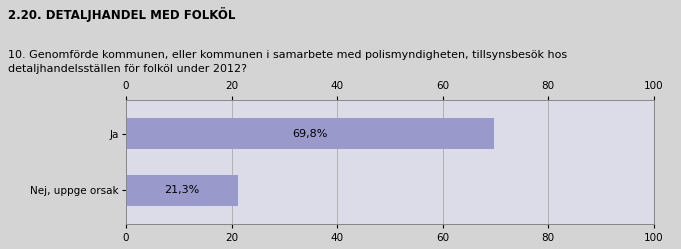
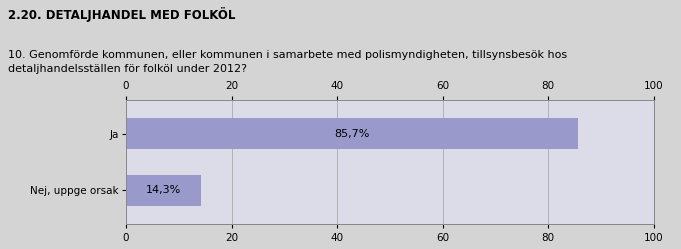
Ja: 69,8% -> 85,7%
Nej, uppge orsak: 21,3% -> 14,3%
